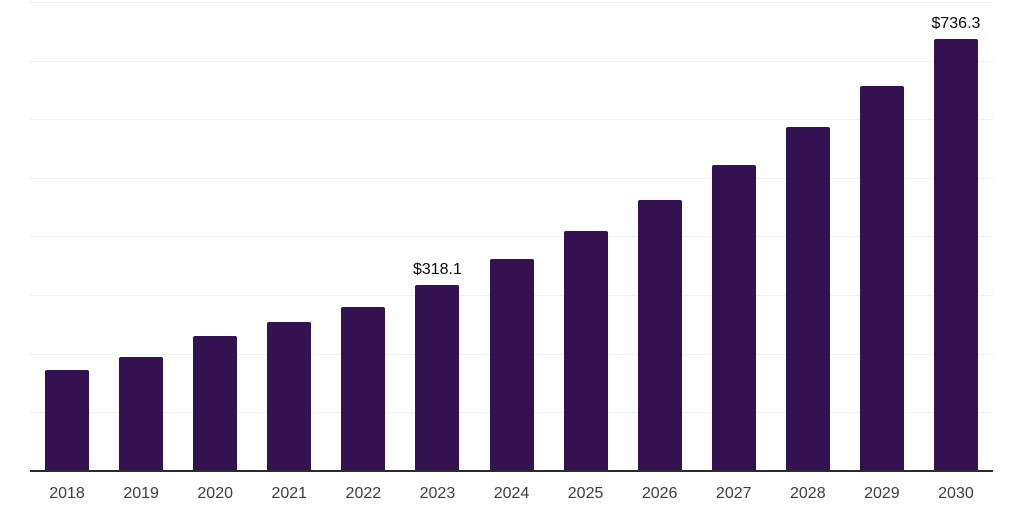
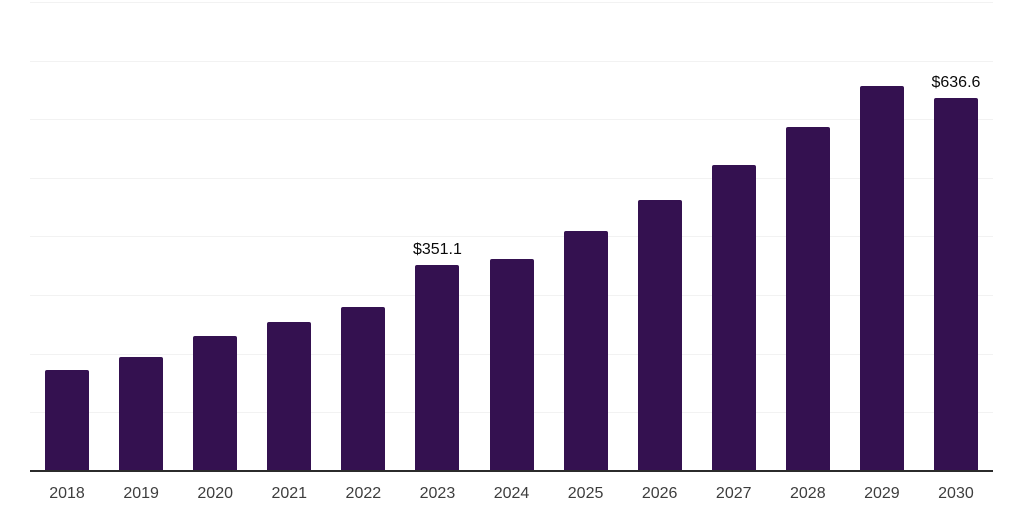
2023: $318.1 -> $351.1
2030: $736.3 -> $636.6
